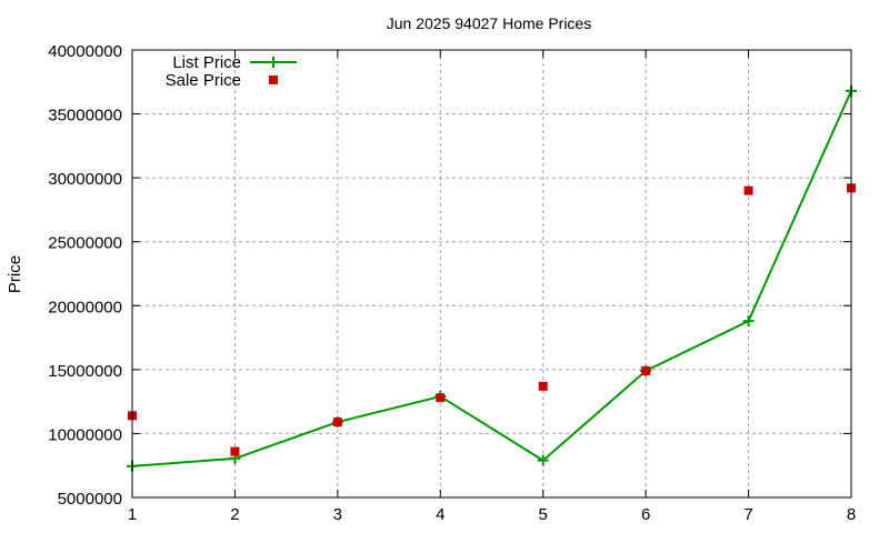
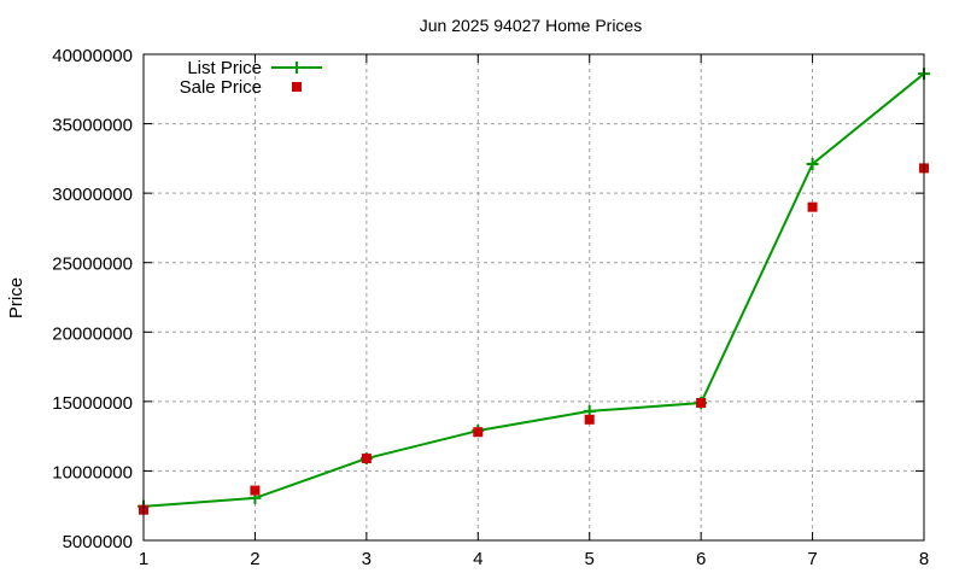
Sale Price/1: 11400000 -> 7200000
List Price/5: 7900000 -> 14300000
List Price/7: 18800000 -> 32100000
List Price/8: 36800000 -> 38600000
Sale Price/8: 29200000 -> 31800000
